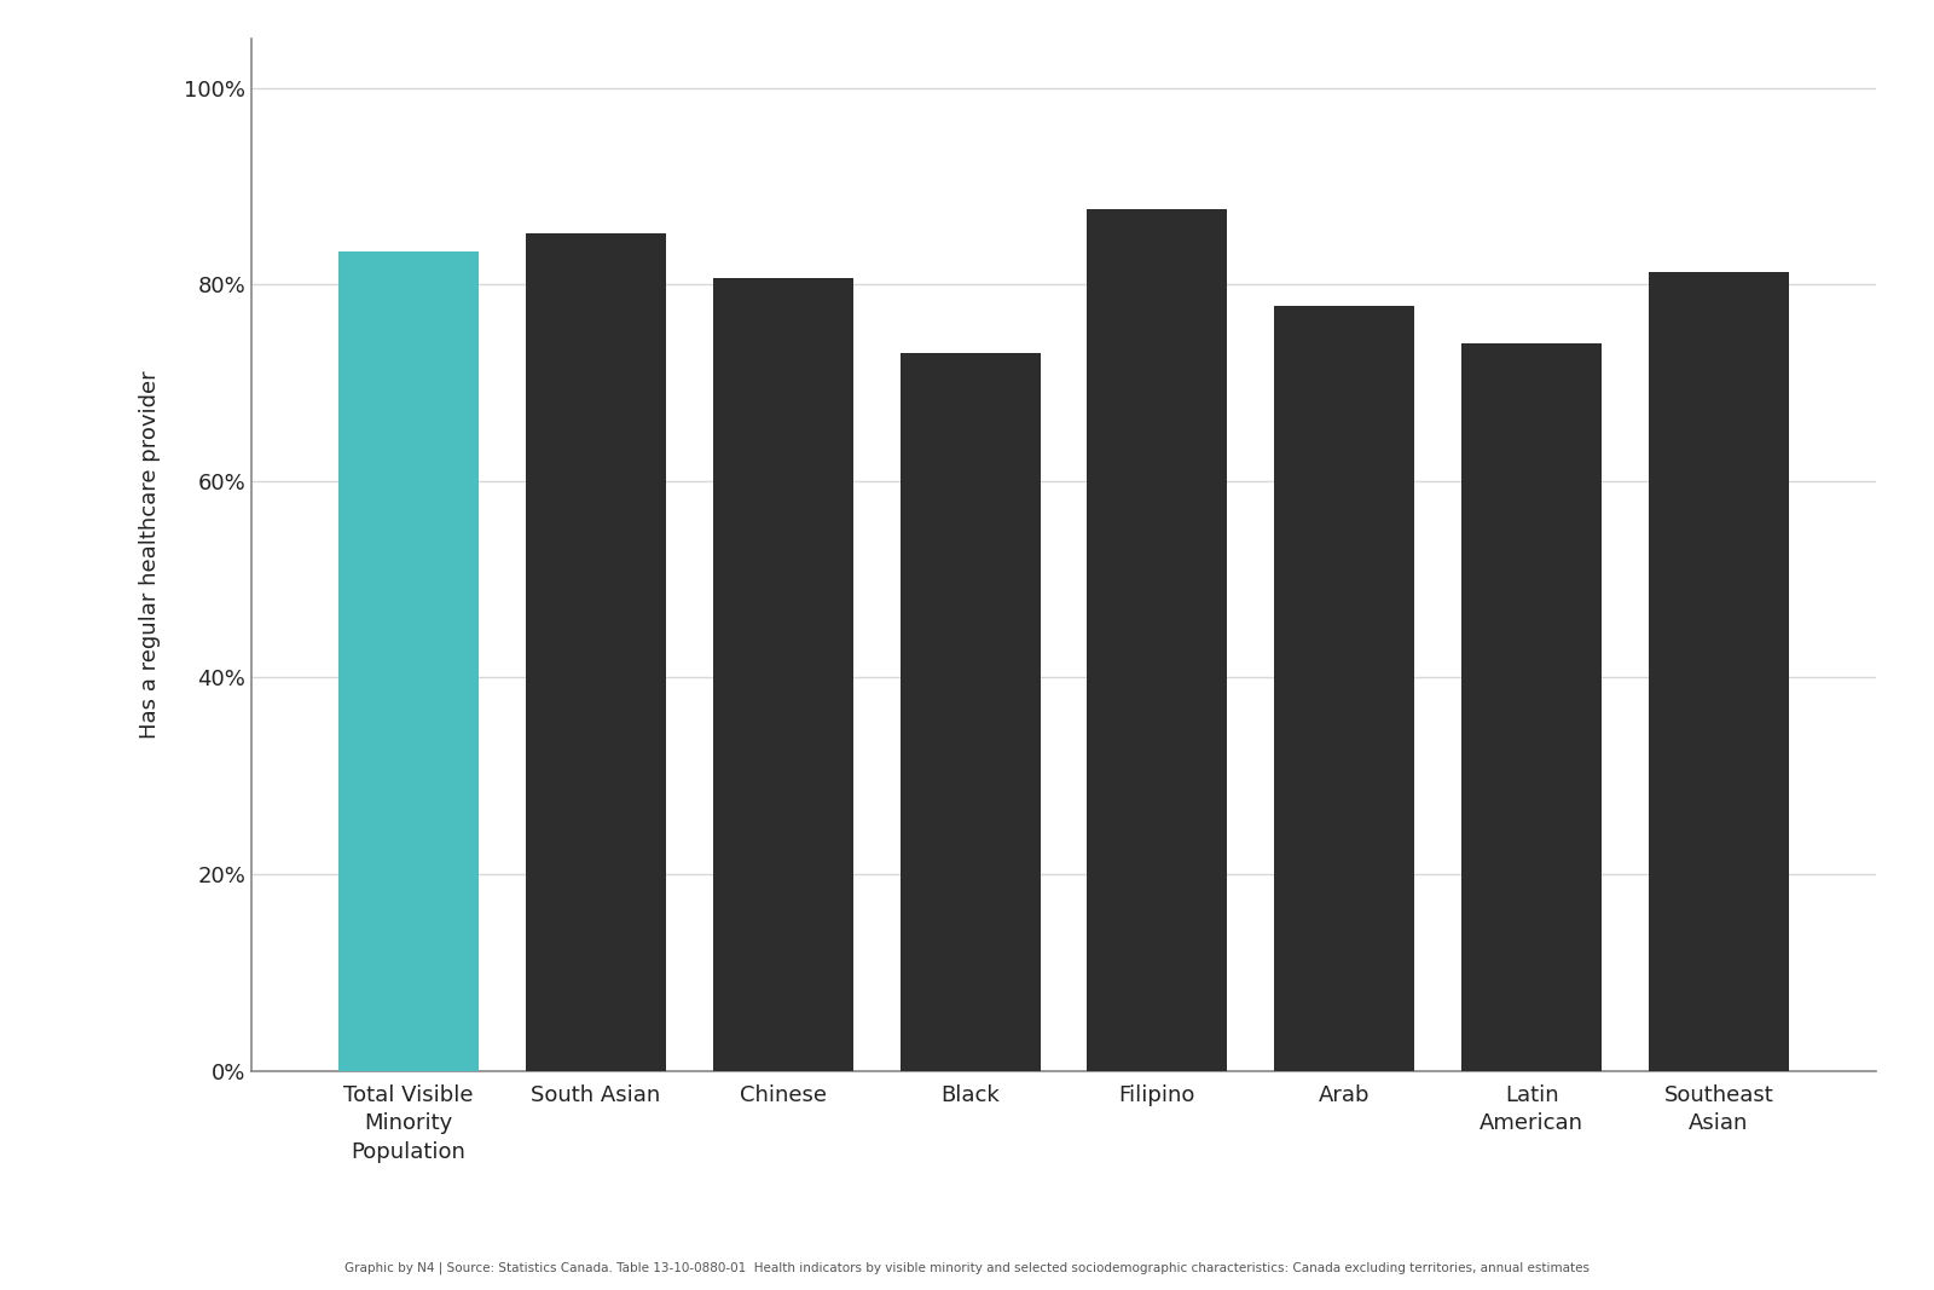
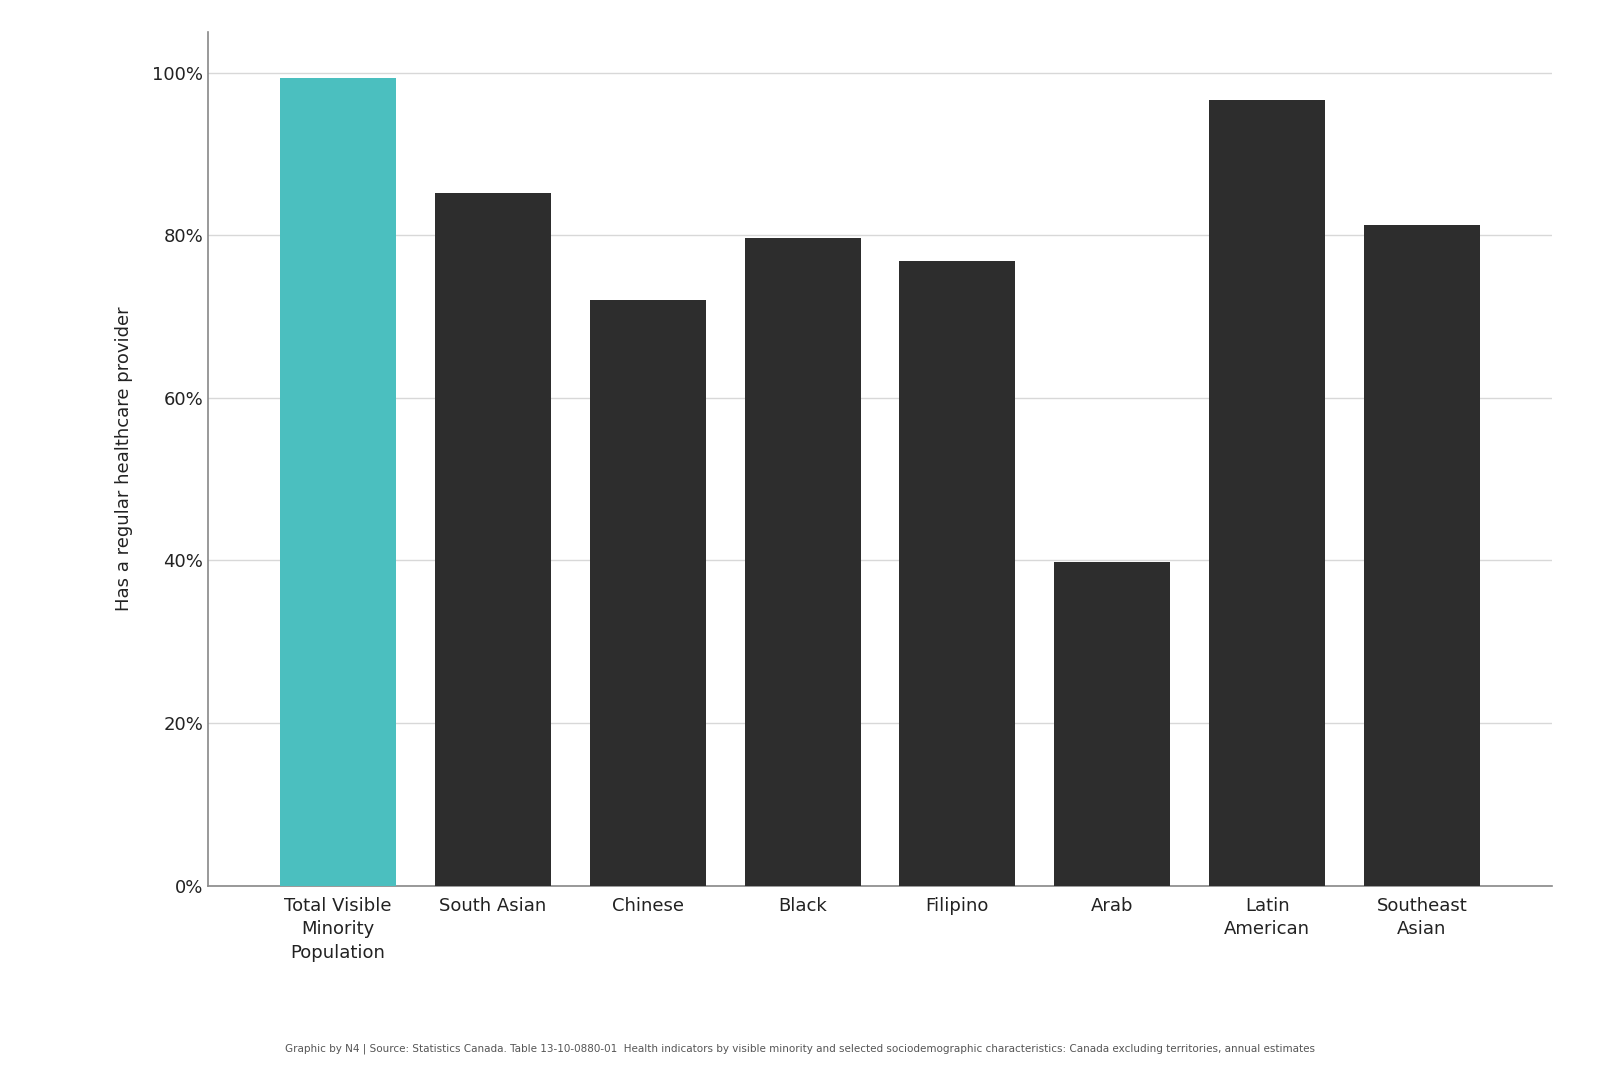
Total Visible Minority Population: 83.3% -> 99.4%
Chinese: 80.6% -> 72.0%
Black: 73.0% -> 79.6%
Filipino: 87.6% -> 76.8%
Arab: 77.8% -> 39.8%
Latin American: 74.0% -> 96.6%
